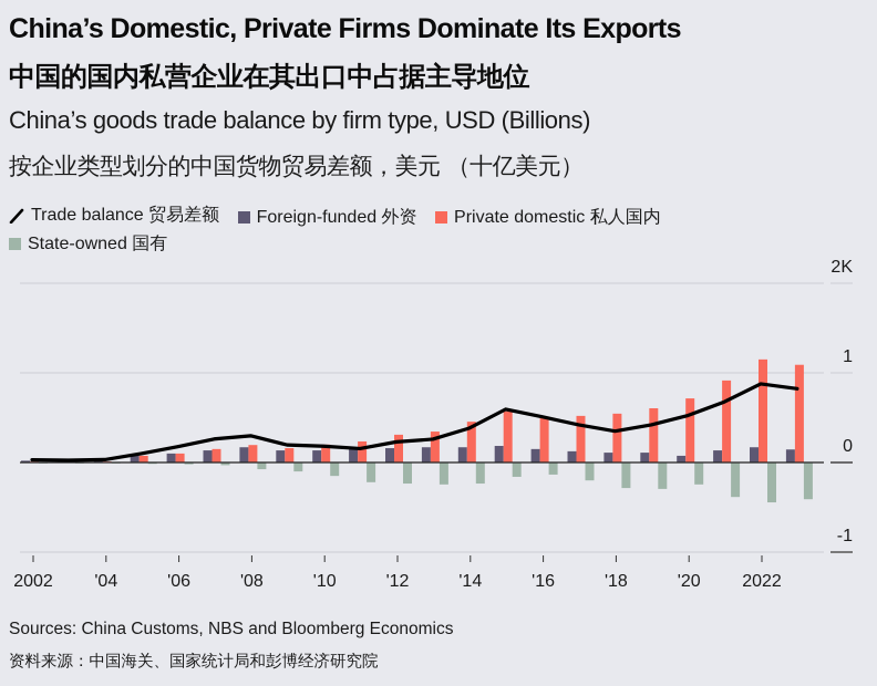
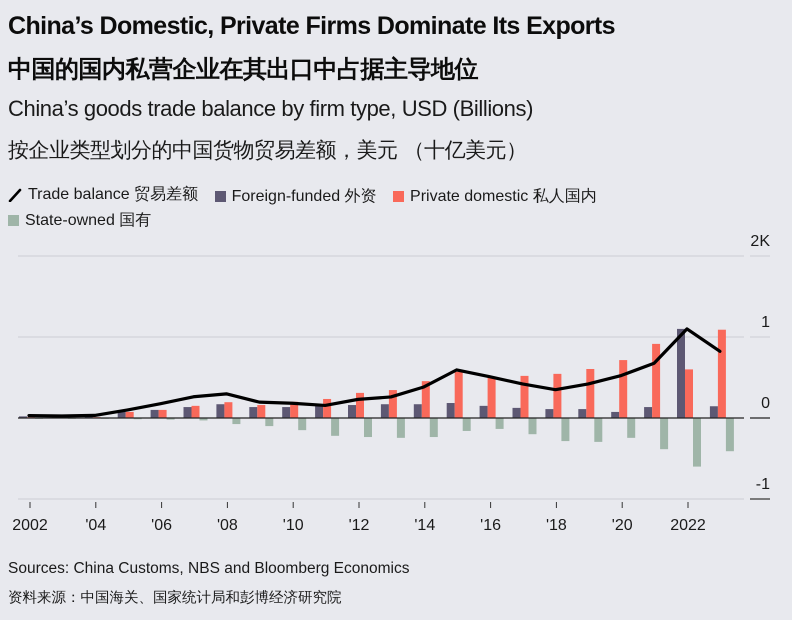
Foreign-funded 外资/2022: 0.2K -> 1.1K
Private domestic 私人国内/2022: 1.2K -> 0.6K
State-owned 国有/2022: -0.4K -> -0.6K
Trade balance 贸易差额/2022: 0.9K -> 1.1K
